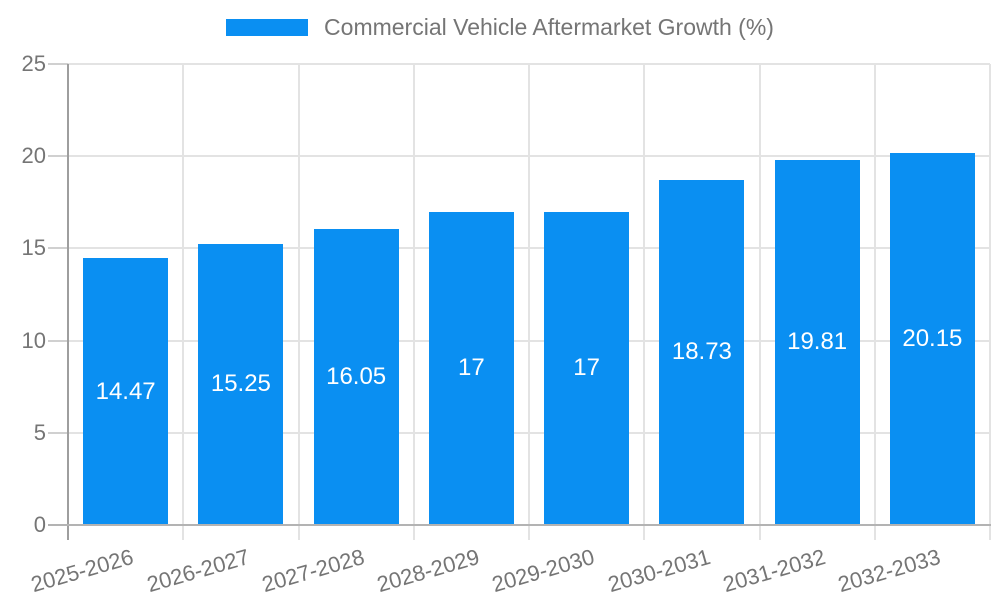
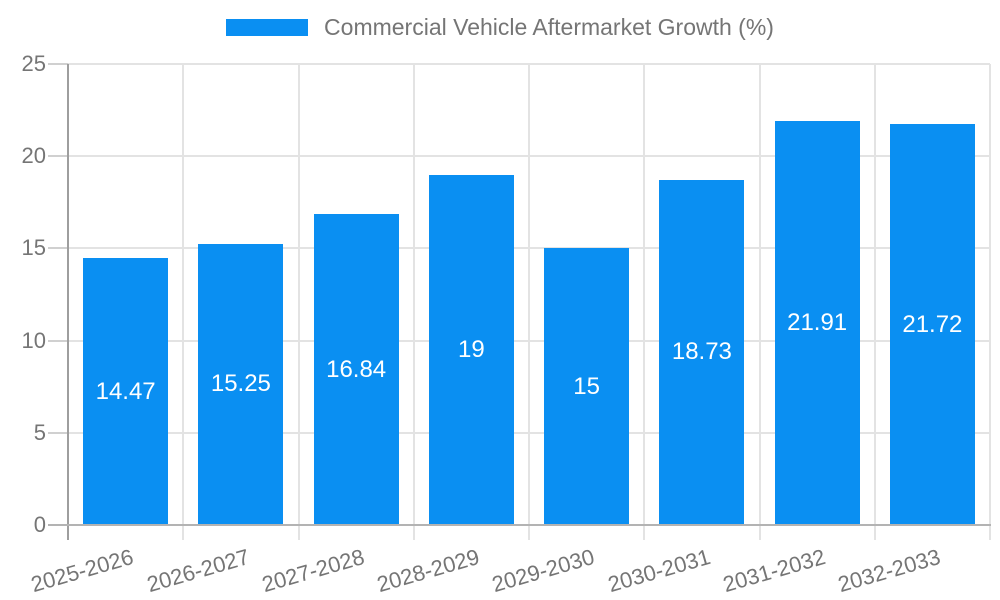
2027-2028: 16.05 -> 16.84
2028-2029: 17 -> 19
2029-2030: 17 -> 15
2031-2032: 19.81 -> 21.91
2032-2033: 20.15 -> 21.72
